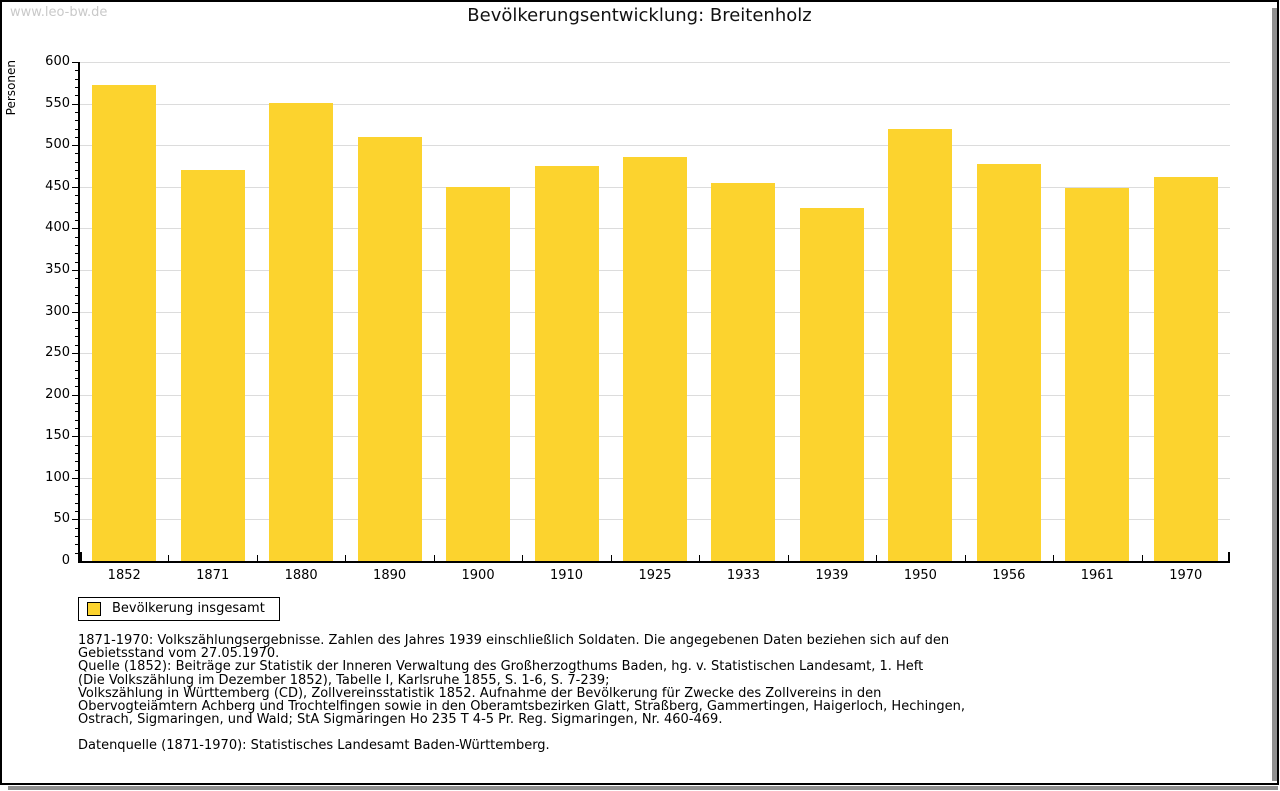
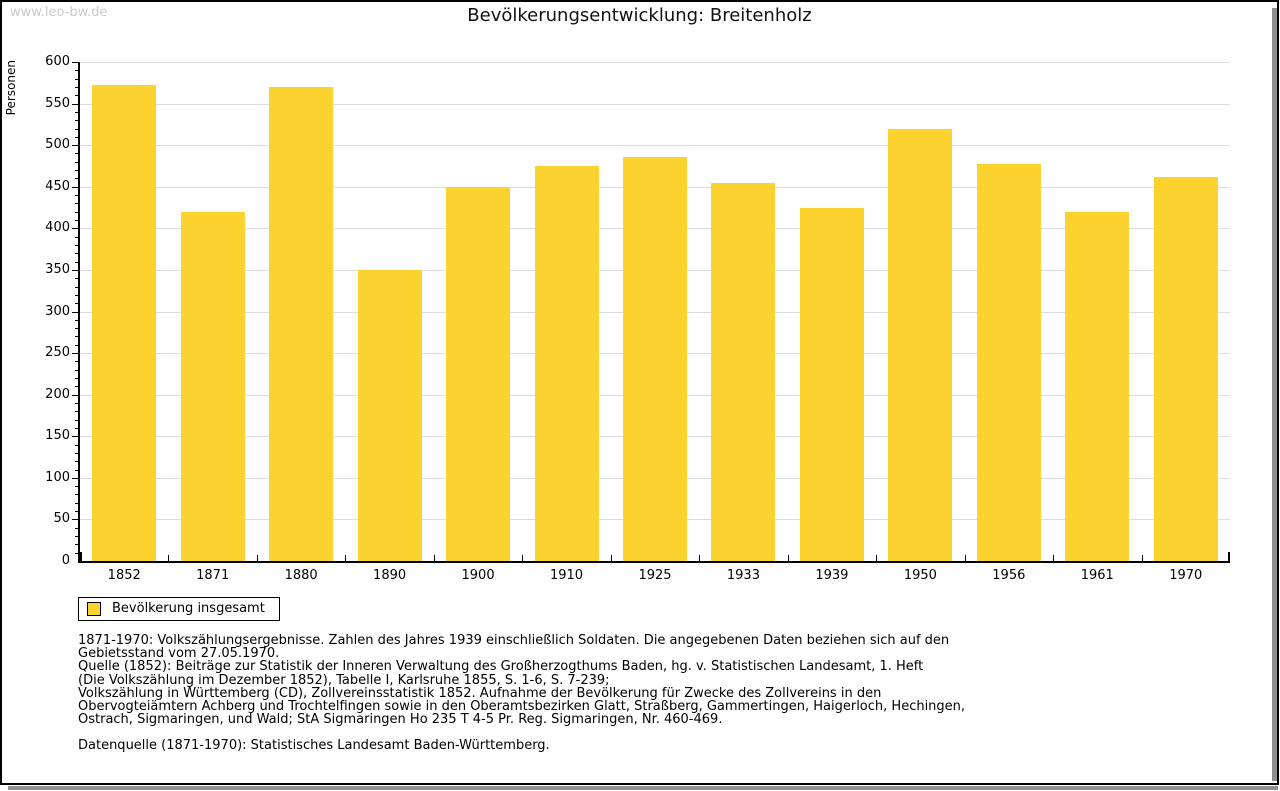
1871: 470 -> 420
1880: 550 -> 570
1890: 510 -> 350
1961: 450 -> 420
